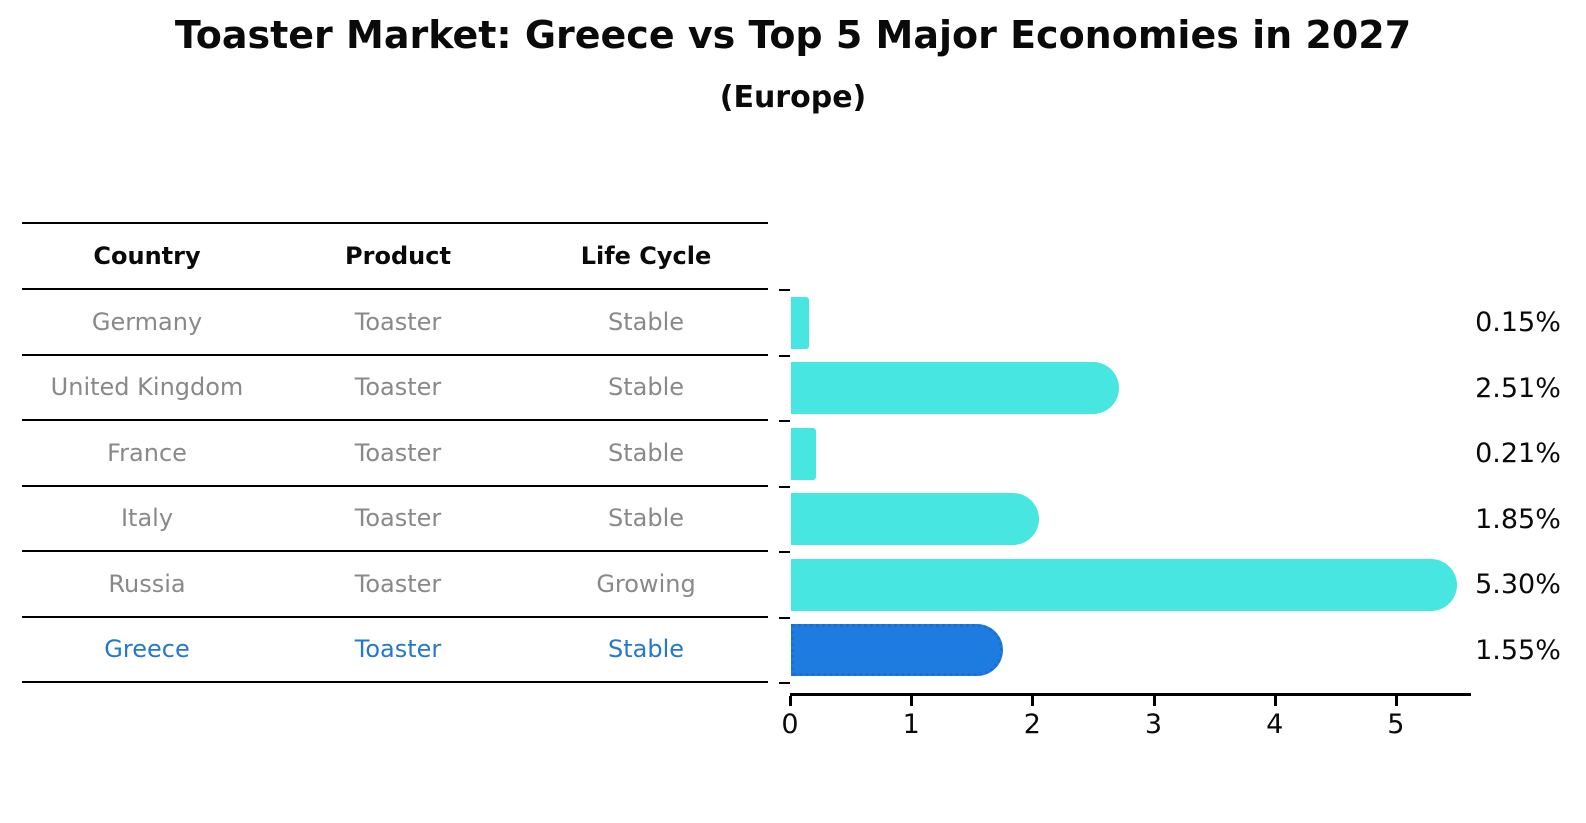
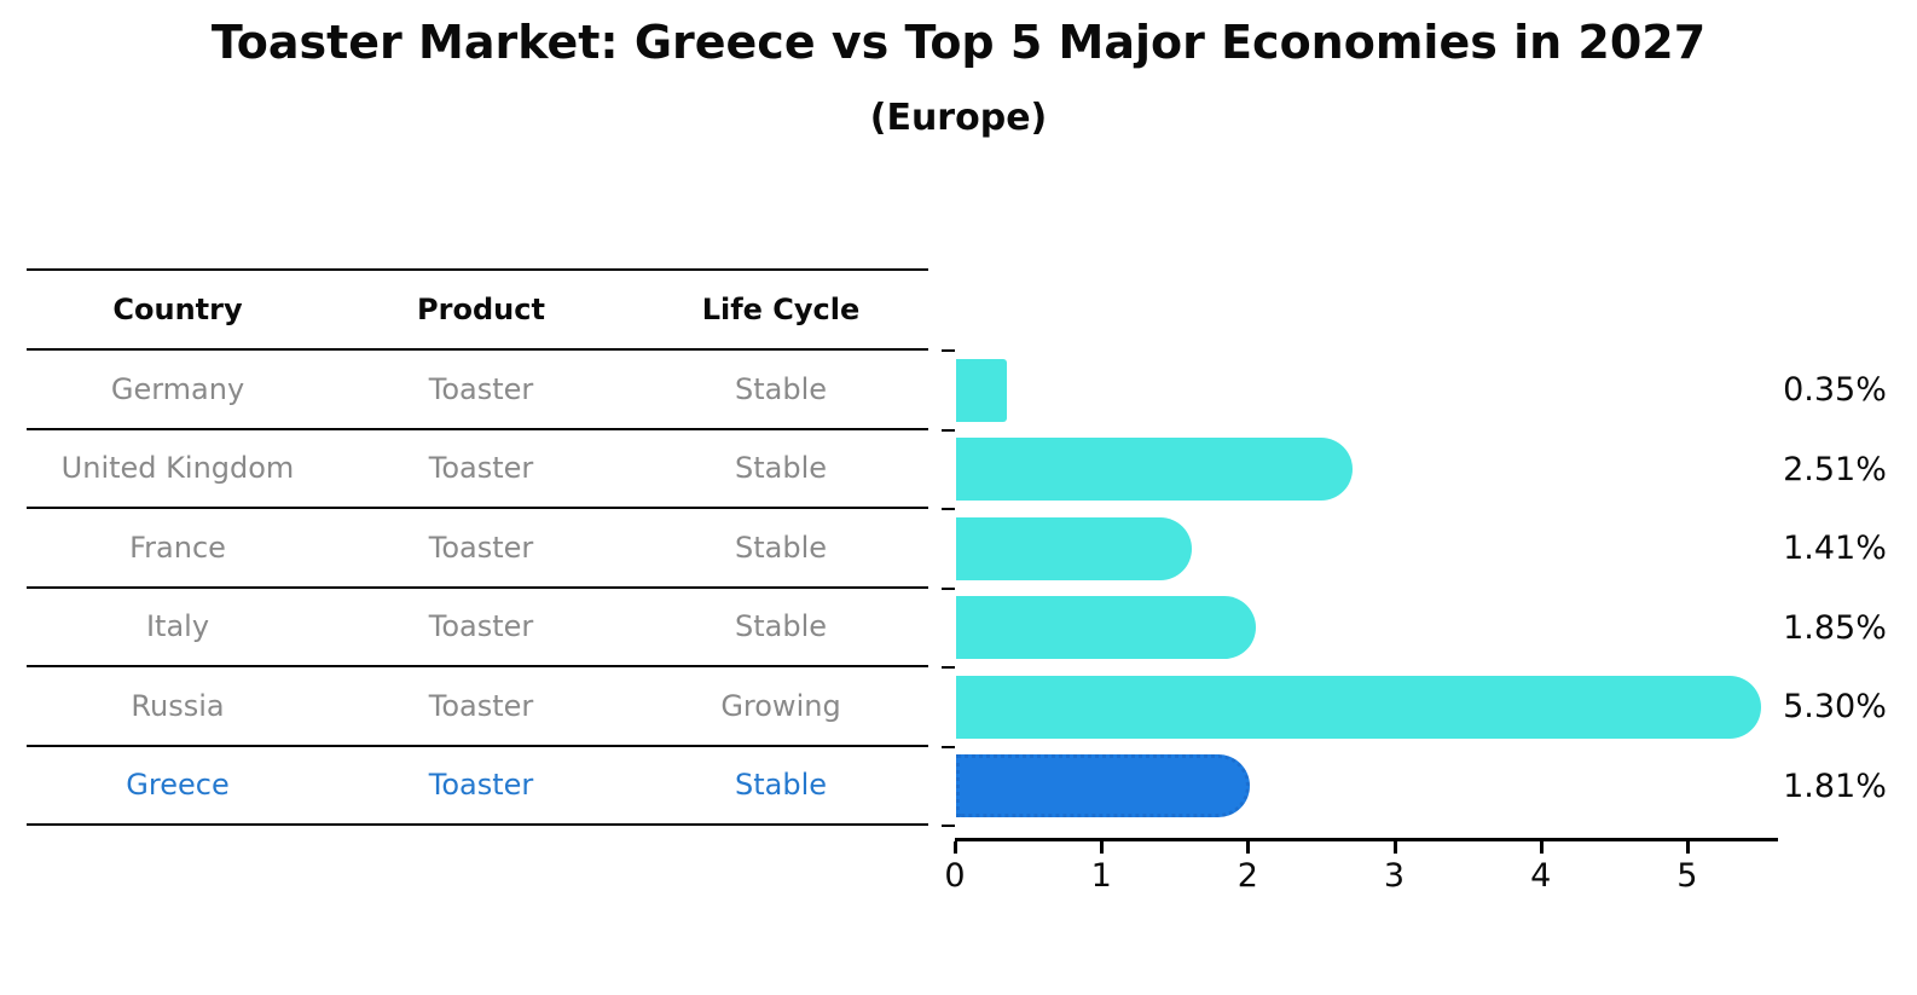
Germany: 0.15% -> 0.35%
France: 0.21% -> 1.41%
Greece: 1.55% -> 1.81%
